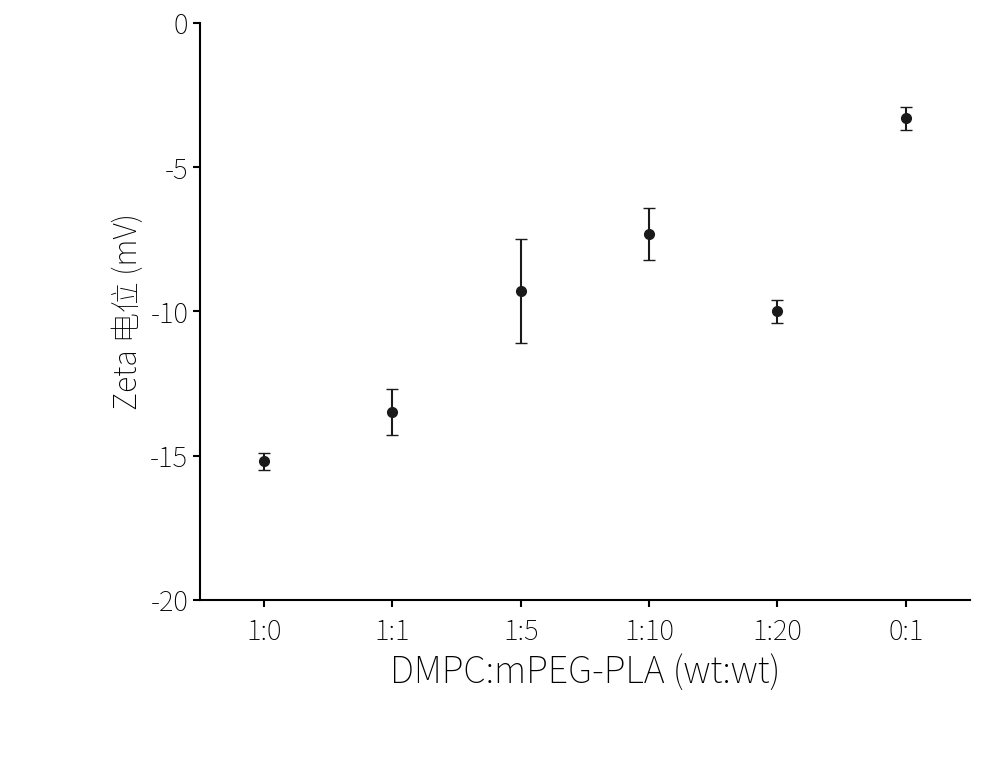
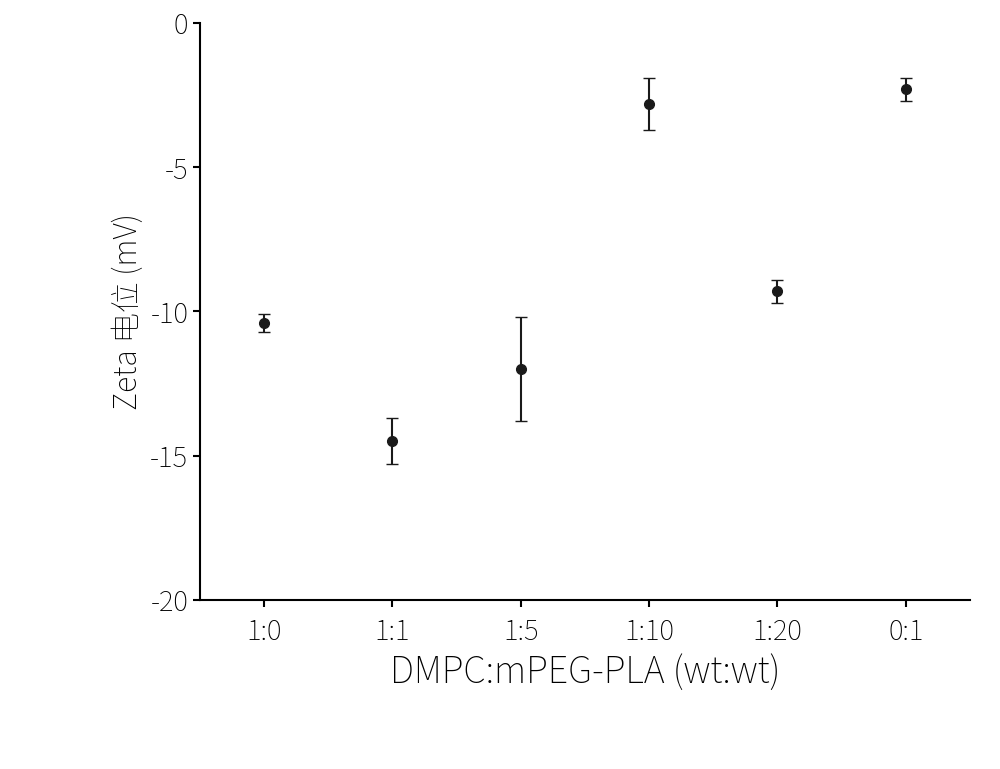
1:0: -15.2 -> -10.4
1:1: -13.5 -> -14.5
1:5: -9.3 -> -12.0
1:10: -7.3 -> -2.8
1:20: -10.0 -> -9.3
0:1: -3.3 -> -2.3
